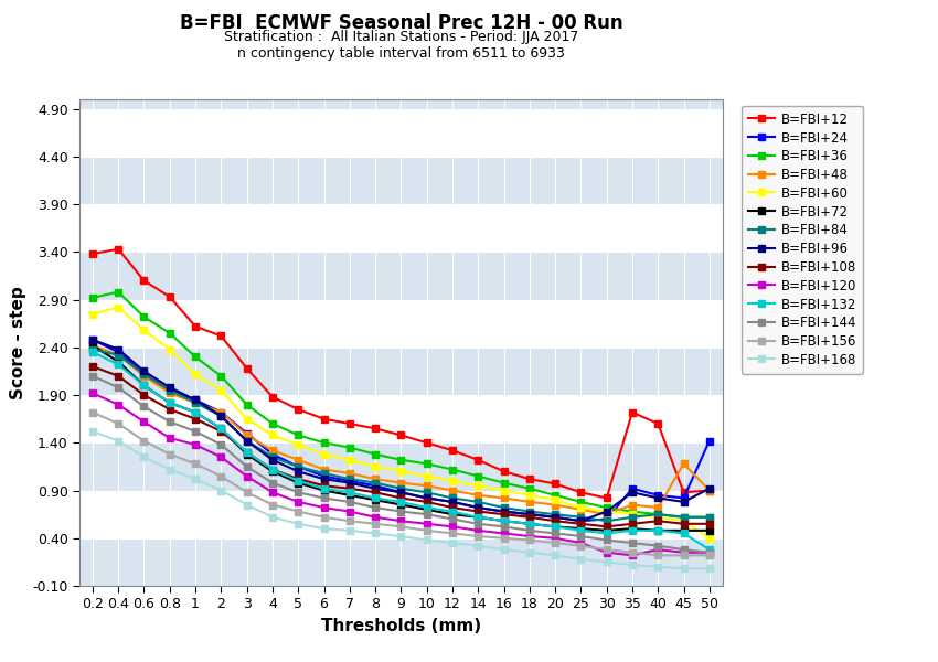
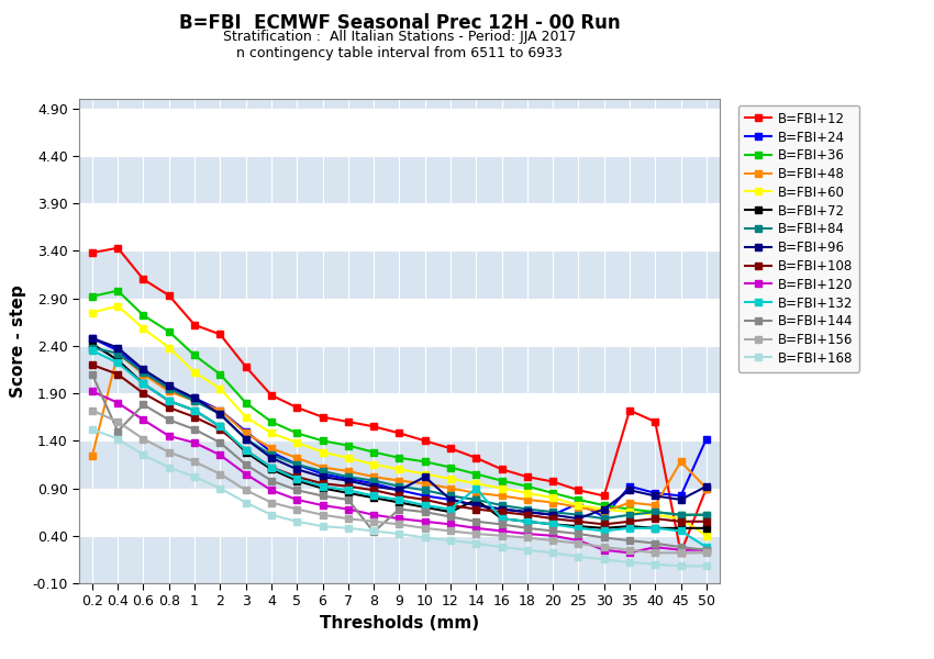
B=FBI+48/0.2: 2.42 -> 1.24
B=FBI+144/0.4: 1.98 -> 1.50
B=FBI+144/8: 0.72 -> 0.44
B=FBI+96/10: 0.82 -> 1.02
B=FBI+72/14: 0.62 -> 0.78
B=FBI+132/14: 0.62 -> 0.90
B=FBI+24/25: 0.58 -> 0.74
B=FBI+12/45: 0.88 -> 0.22
